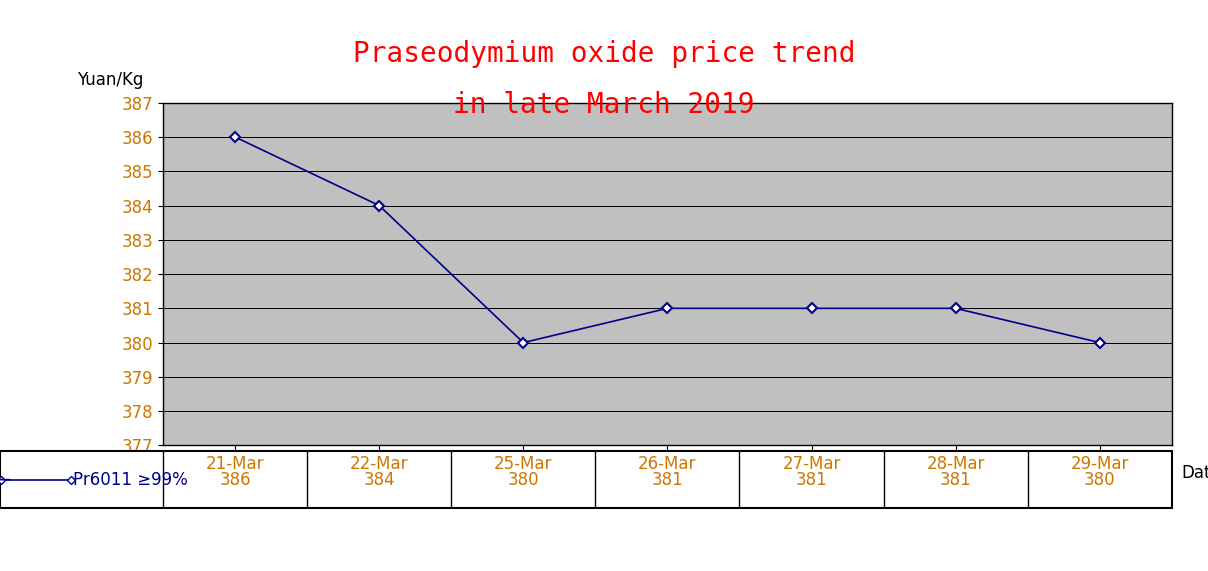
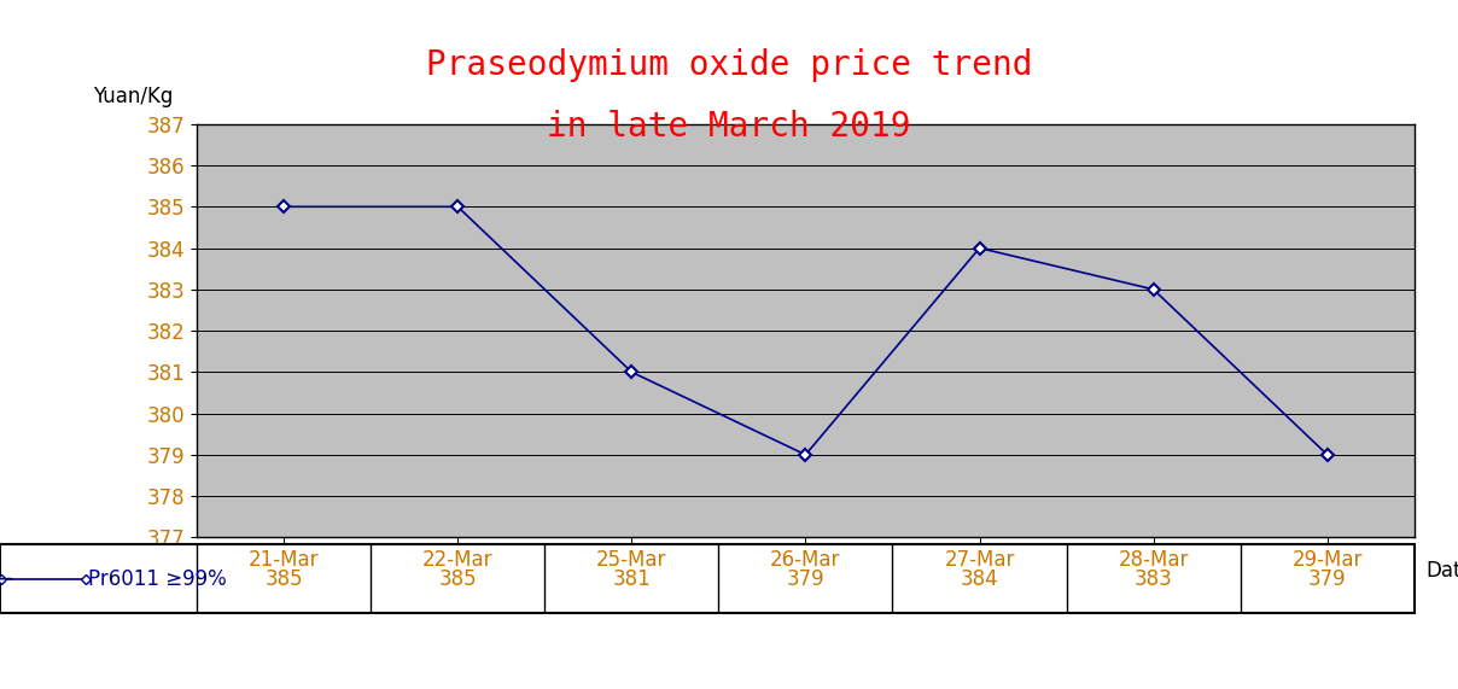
21-Mar: 386 -> 385
22-Mar: 384 -> 385
25-Mar: 380 -> 381
26-Mar: 381 -> 379
27-Mar: 381 -> 384
28-Mar: 381 -> 383
29-Mar: 380 -> 379
